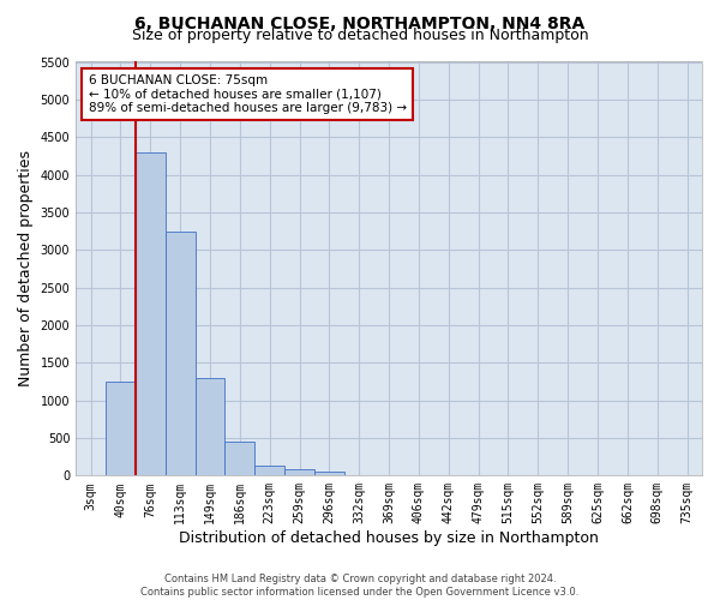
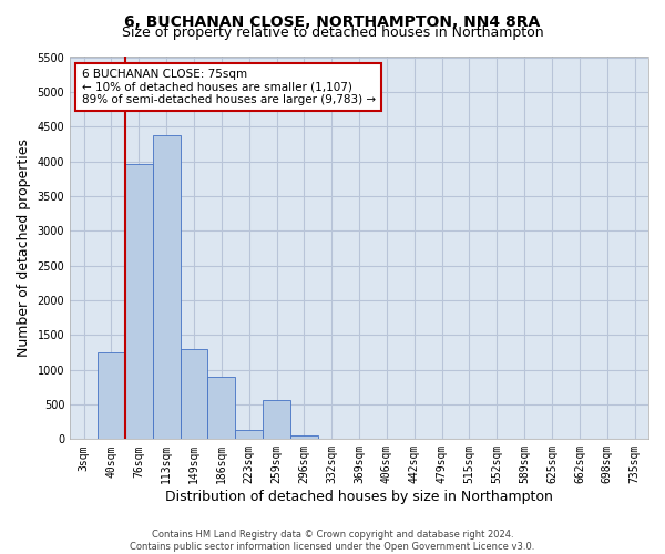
76sqm: 4300 -> 3960
113sqm: 3250 -> 4380
186sqm: 450 -> 900
259sqm: 90 -> 560
